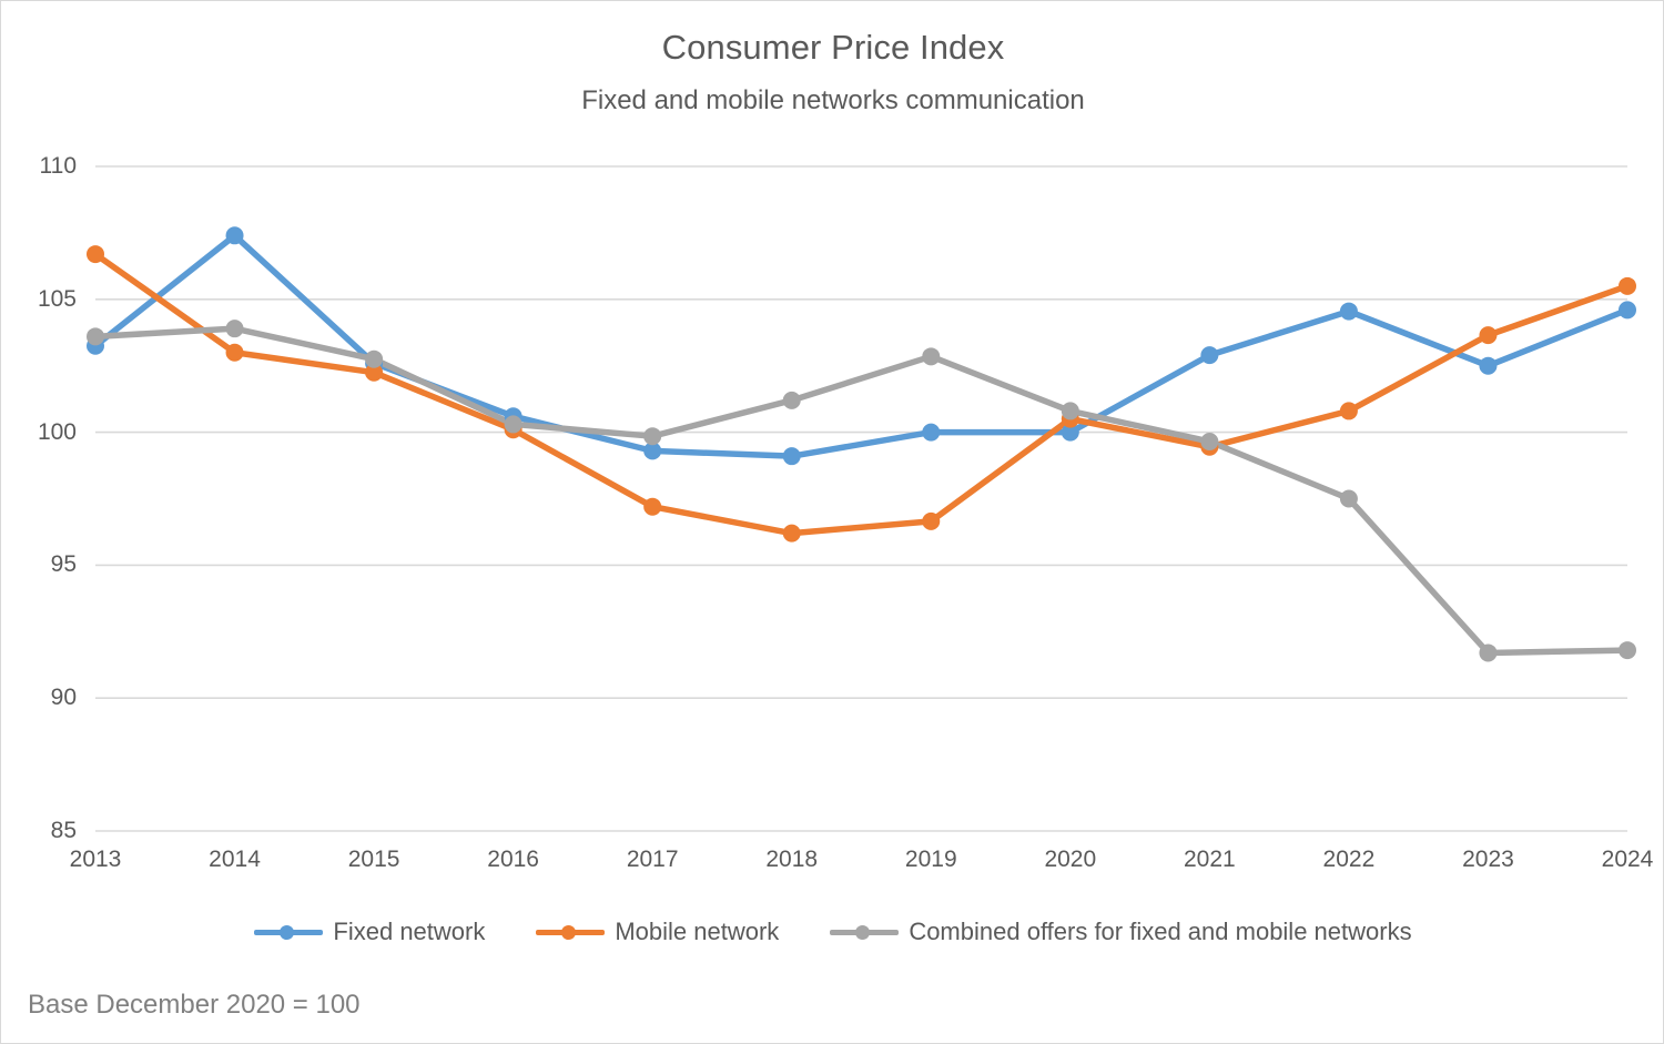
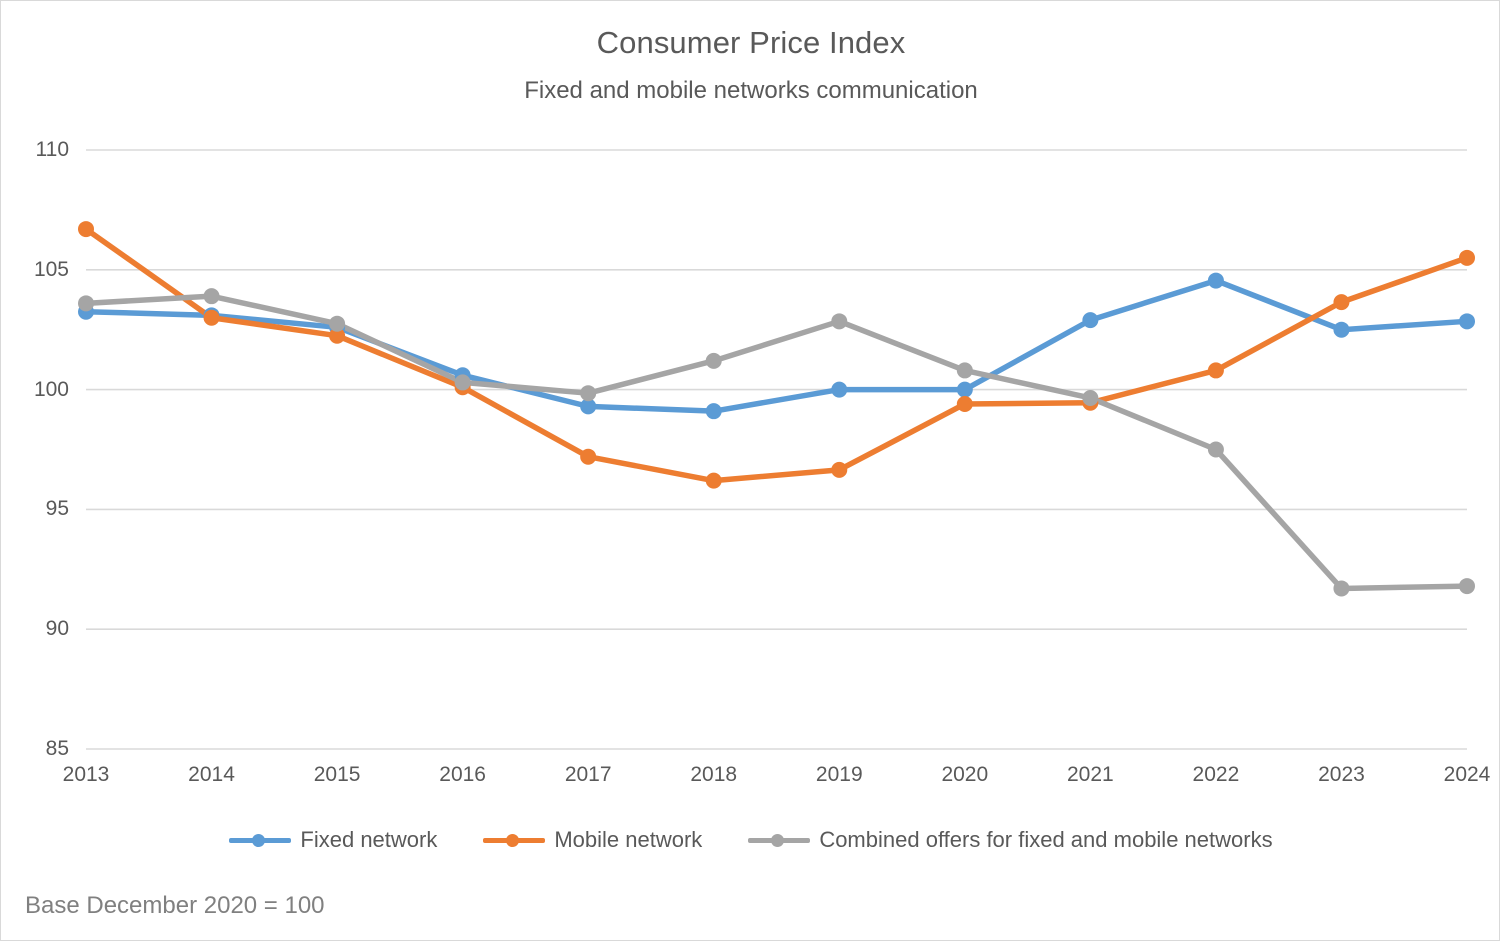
Fixed network/2014: 107.4 -> 103.1
Mobile network/2020: 100.5 -> 99.4
Fixed network/2024: 104.6 -> 102.8
